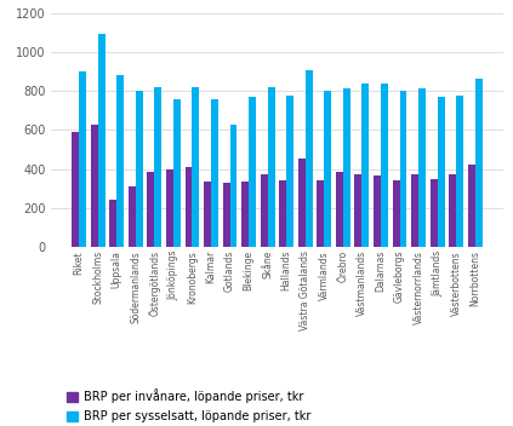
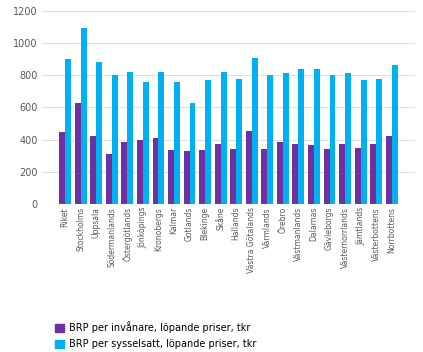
BRP per invånare, löpande priser, tkr/Riket: 590 -> 450
BRP per invånare, löpande priser, tkr/Uppsala: 240 -> 420
